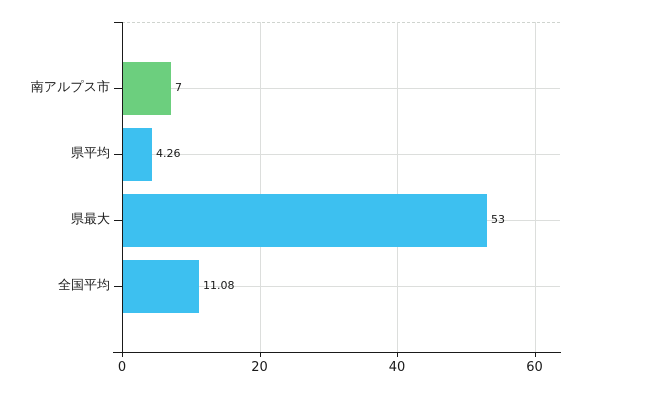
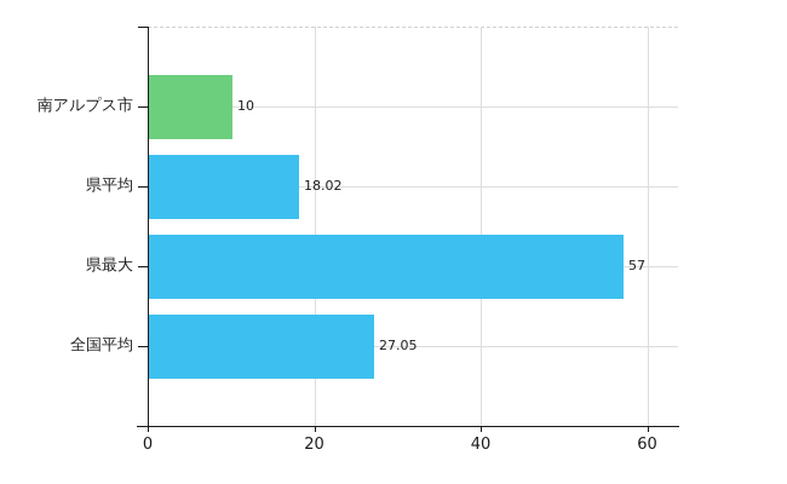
南アルプス市: 7 -> 10
県平均: 4.26 -> 18.02
県最大: 53 -> 57
全国平均: 11.08 -> 27.05
